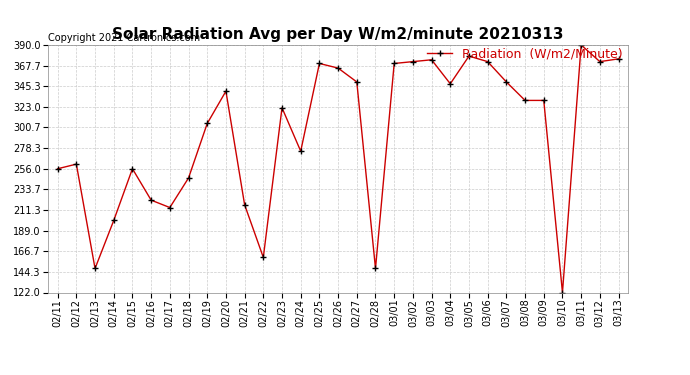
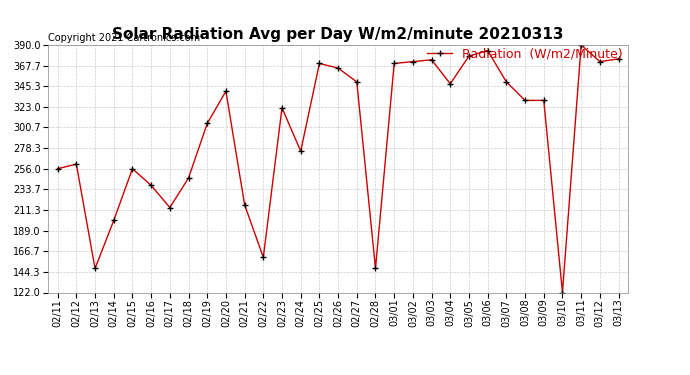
02/16: 222 -> 238
03/06: 372 -> 384
